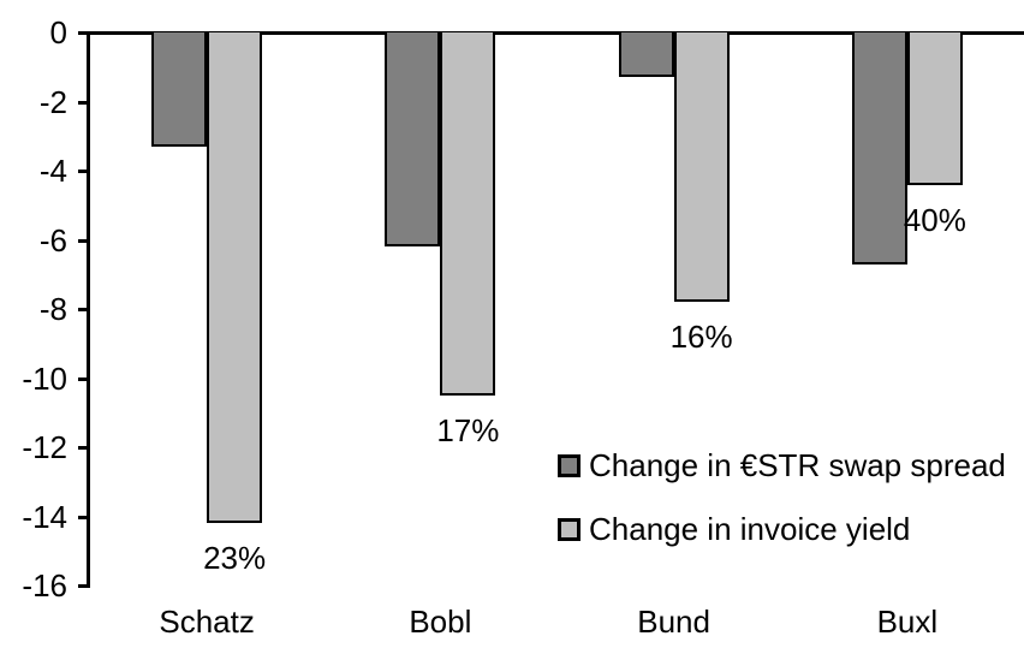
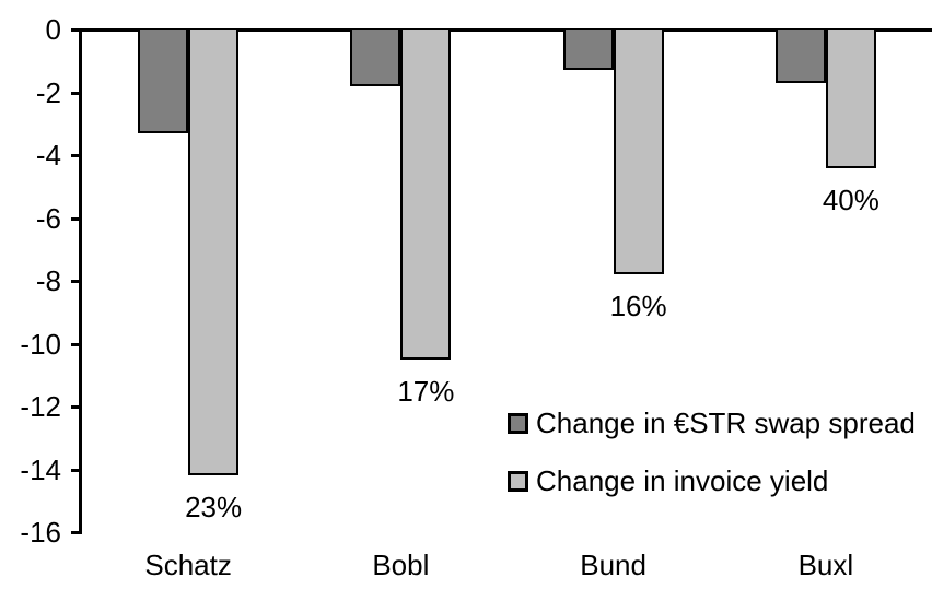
Change in €STR swap spread/Bobl: -6.2 -> -1.8
Change in €STR swap spread/Buxl: -6.7 -> -1.7
